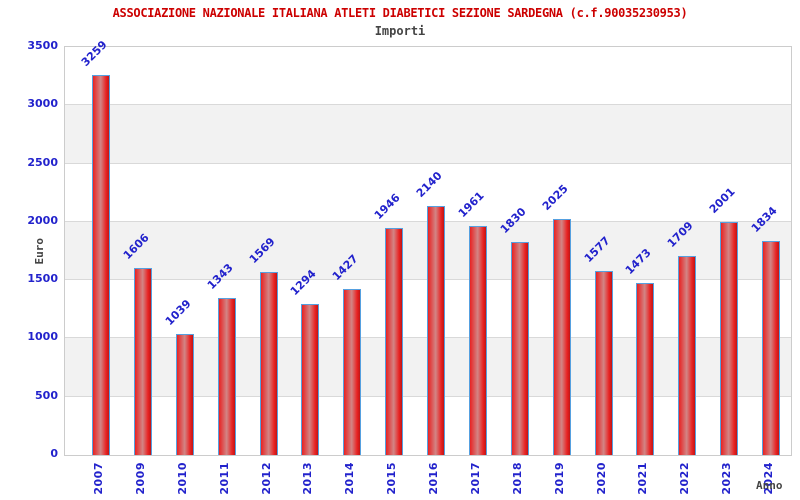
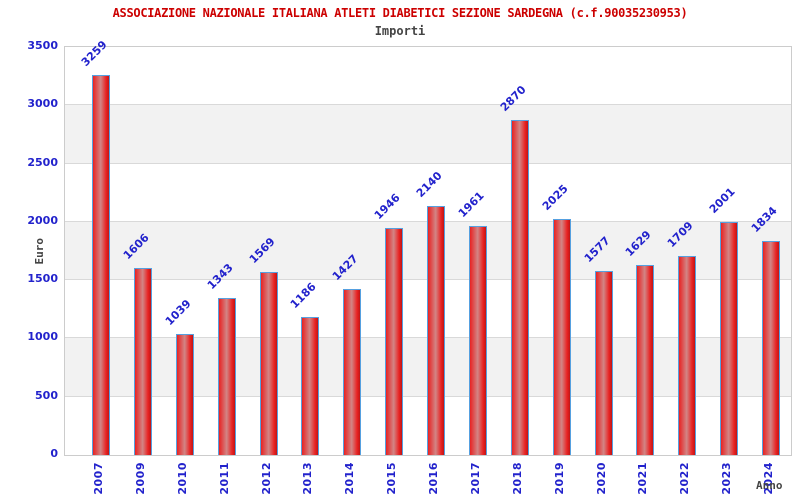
2013: 1294 -> 1186
2018: 1830 -> 2870
2021: 1473 -> 1629
